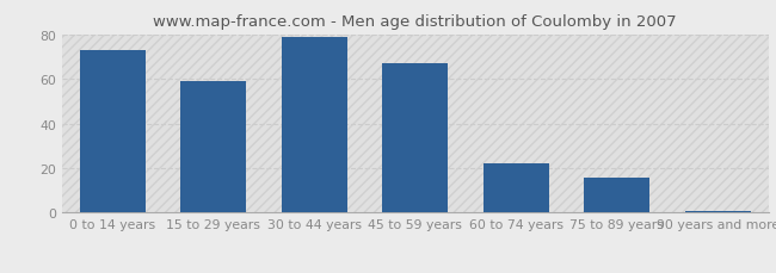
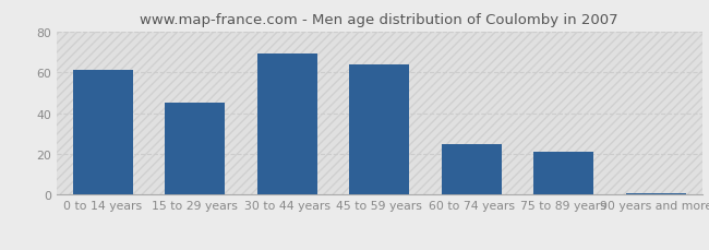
0 to 14 years: 73 -> 61
15 to 29 years: 59 -> 45
30 to 44 years: 79 -> 69
45 to 59 years: 67 -> 64
60 to 74 years: 22 -> 25
75 to 89 years: 16 -> 21
